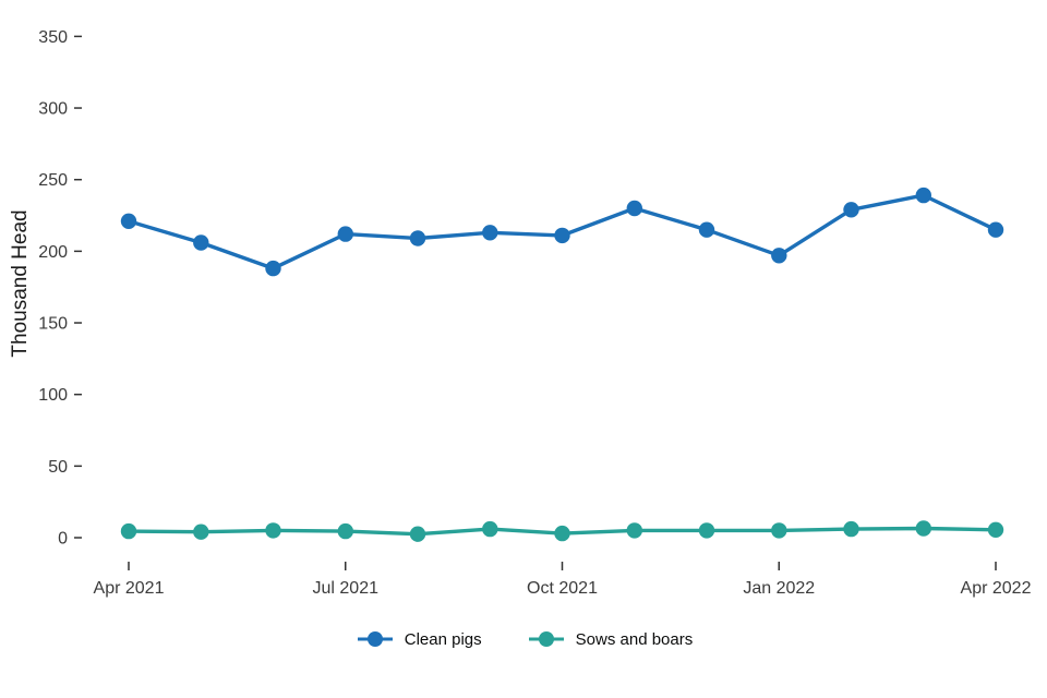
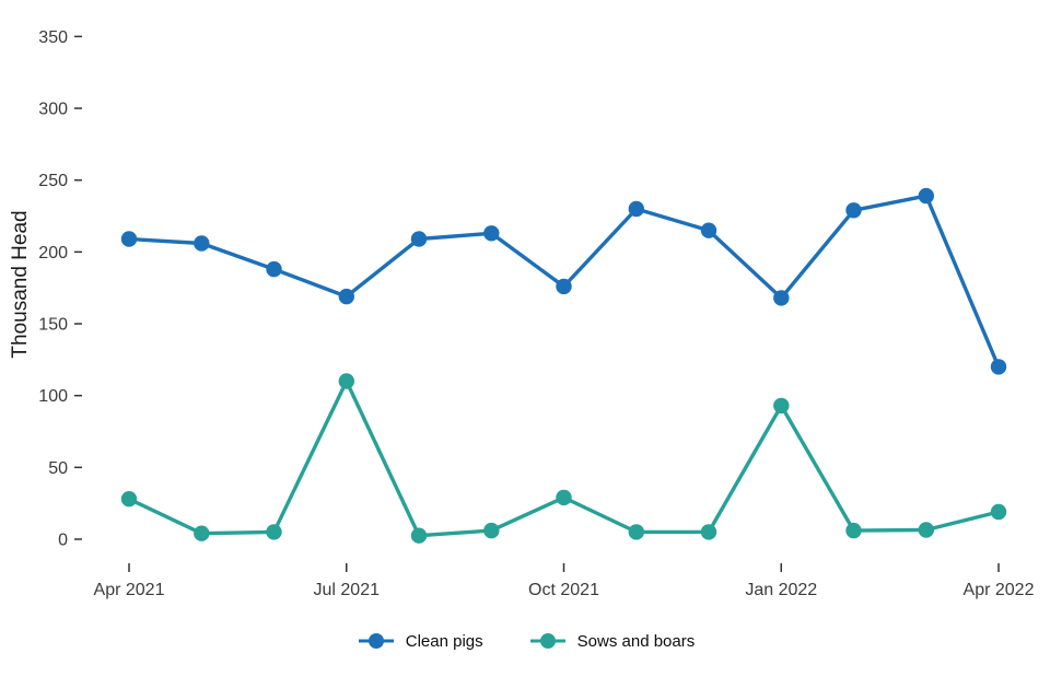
Clean pigs/Apr 2021: 221 -> 209
Sows and boars/Apr 2021: 4 -> 28
Clean pigs/Jul 2021: 212 -> 169
Sows and boars/Jul 2021: 4 -> 110
Clean pigs/Oct 2021: 211 -> 176
Sows and boars/Oct 2021: 3 -> 29
Clean pigs/Jan 2022: 197 -> 168
Sows and boars/Jan 2022: 5 -> 93
Clean pigs/Apr 2022: 215 -> 120
Sows and boars/Apr 2022: 6 -> 19
